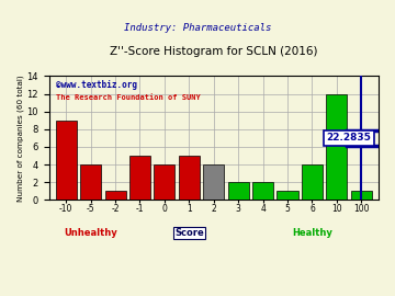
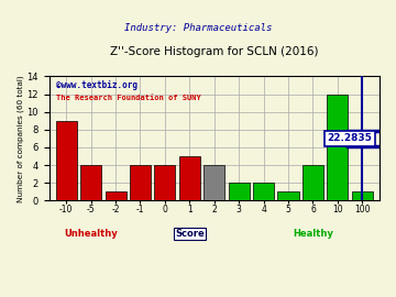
-1: 5 -> 4
